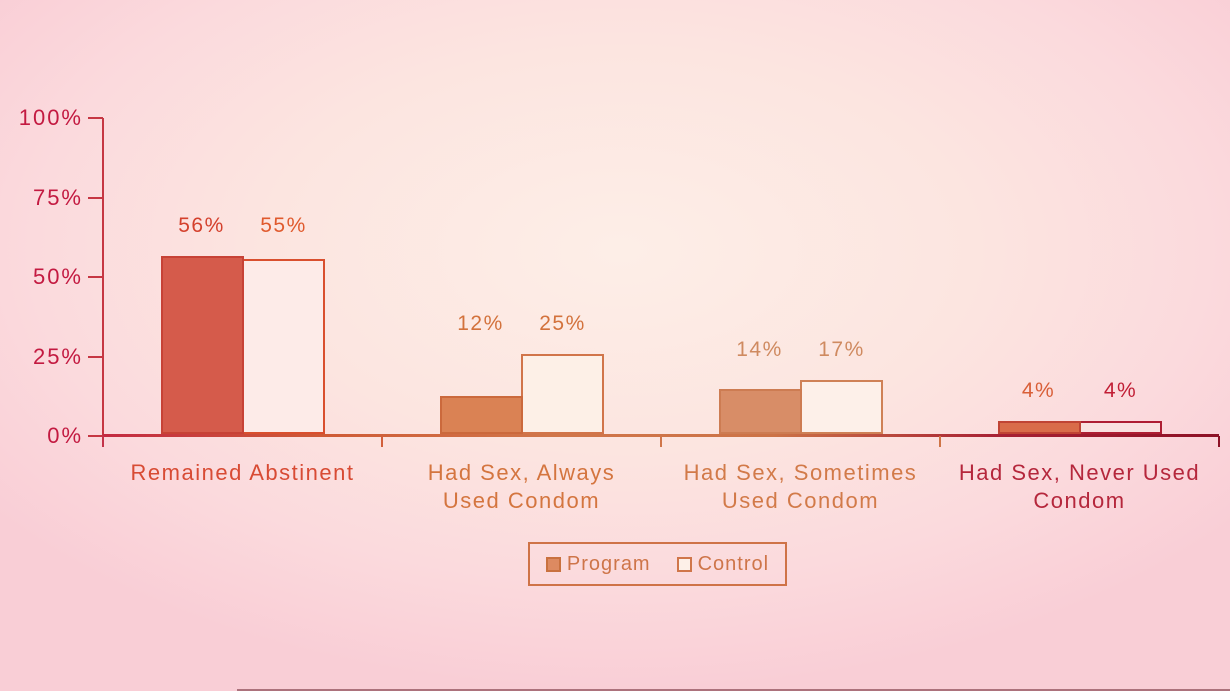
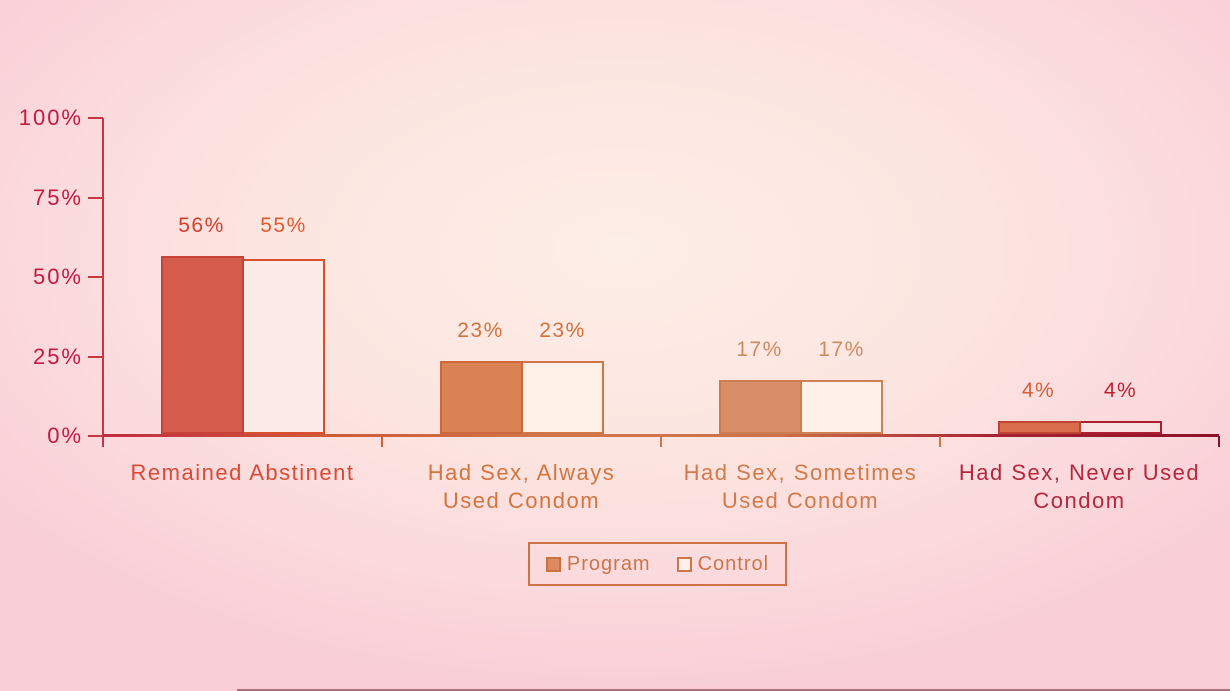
Program/Had Sex, Always Used Condom: 12% -> 23%
Control/Had Sex, Always Used Condom: 25% -> 23%
Program/Had Sex, Sometimes Used Condom: 14% -> 17%
